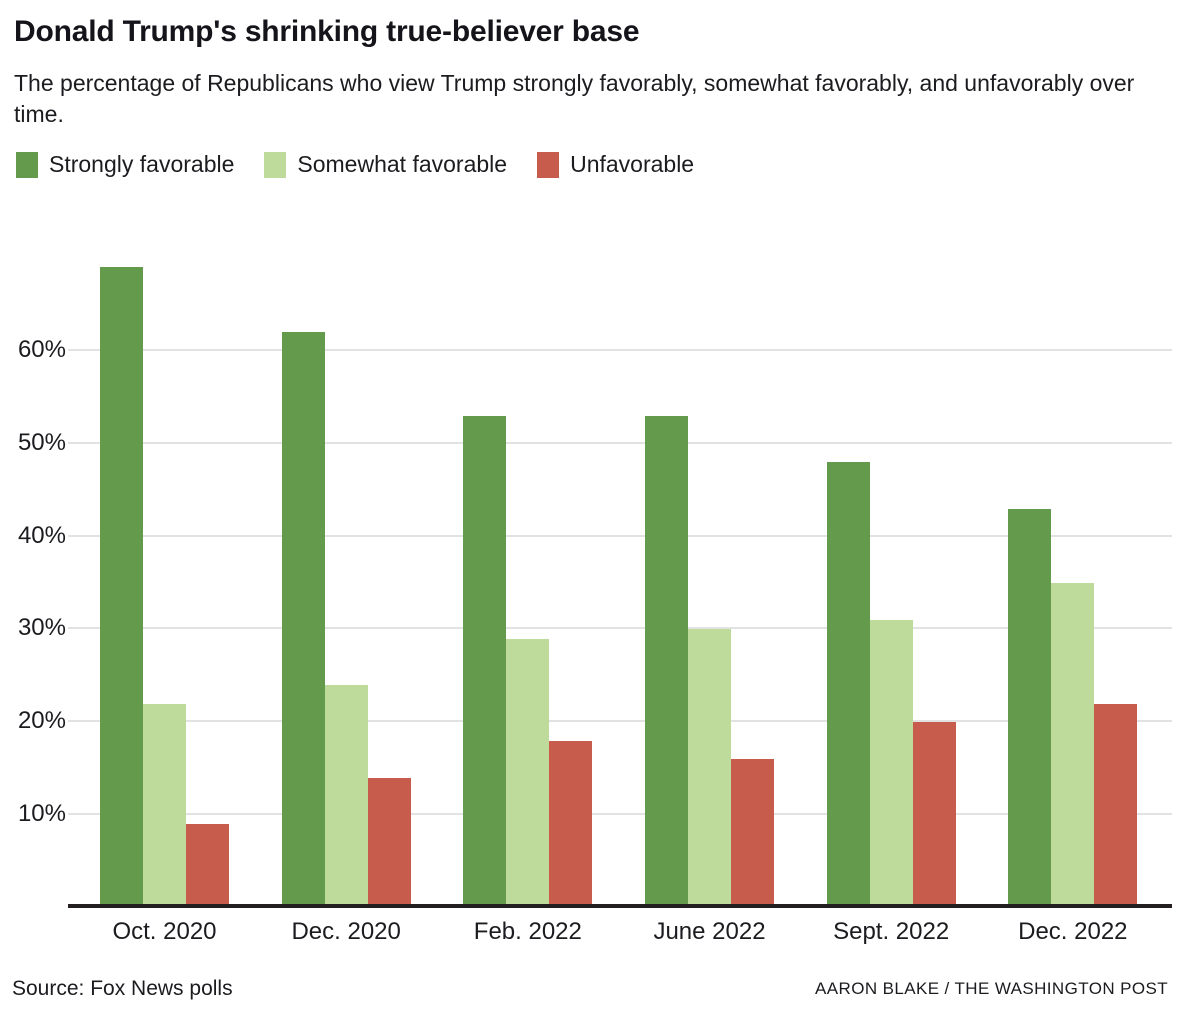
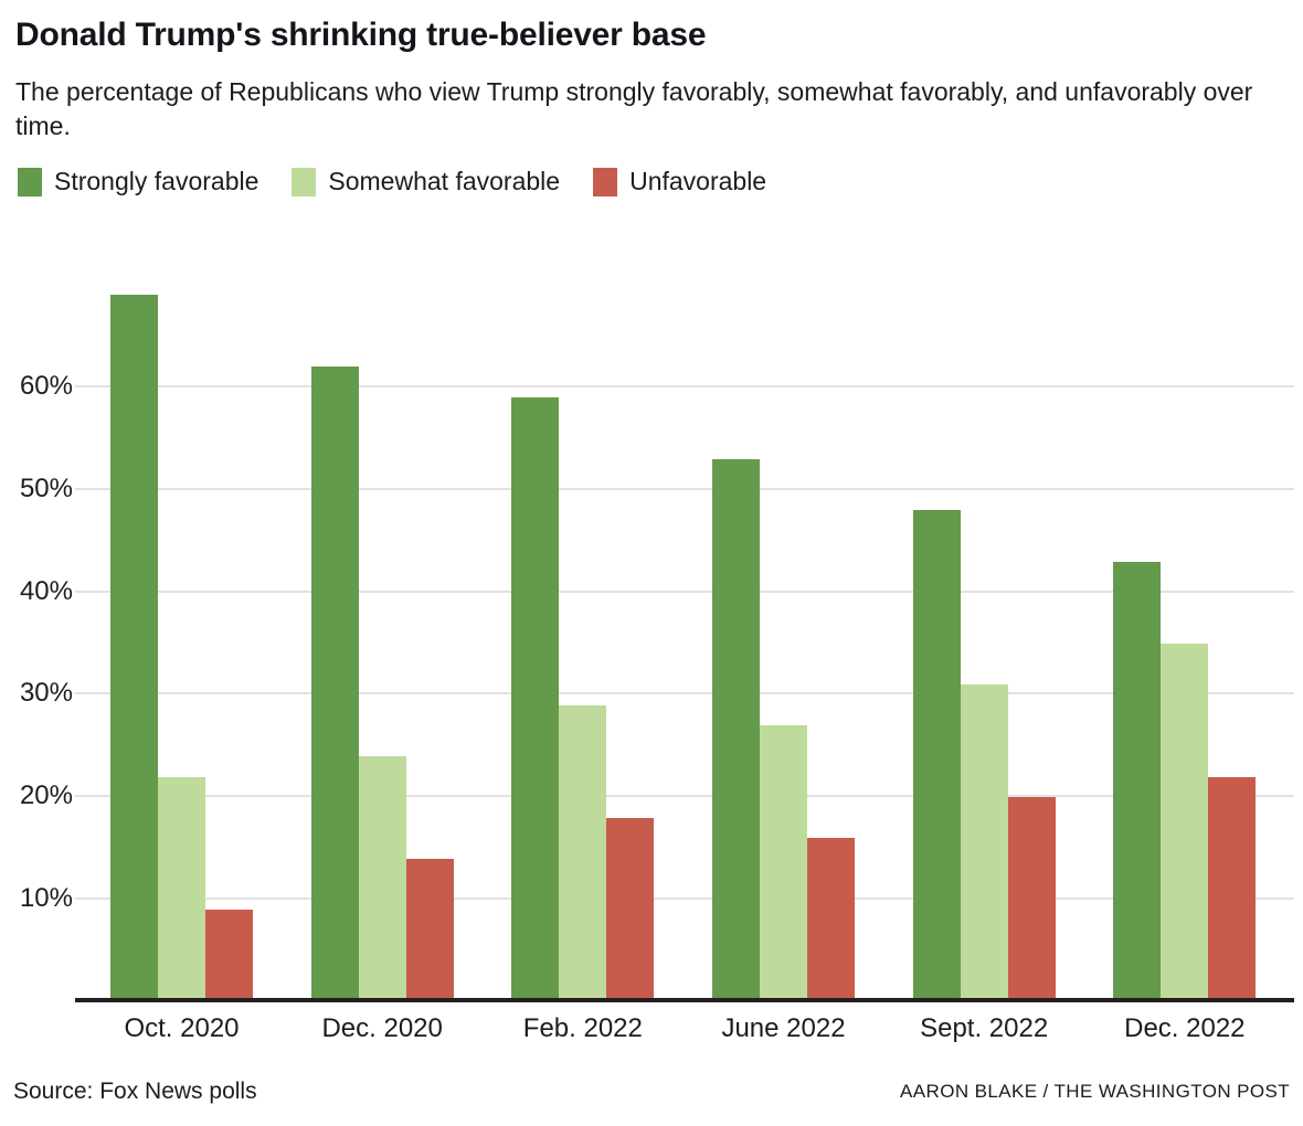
Strongly favorable/Feb. 2022: 53% -> 59%
Somewhat favorable/June 2022: 30% -> 27%
